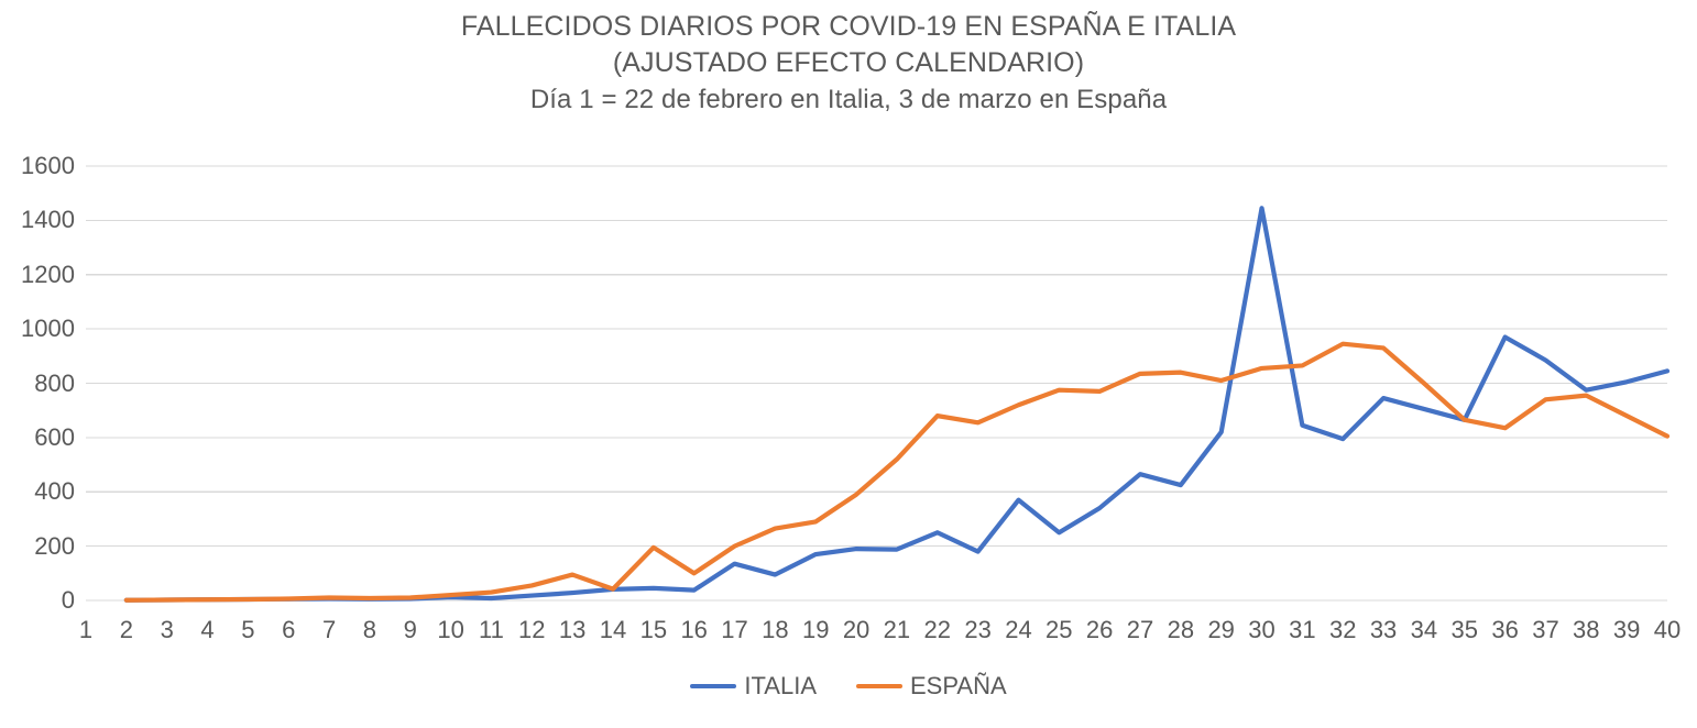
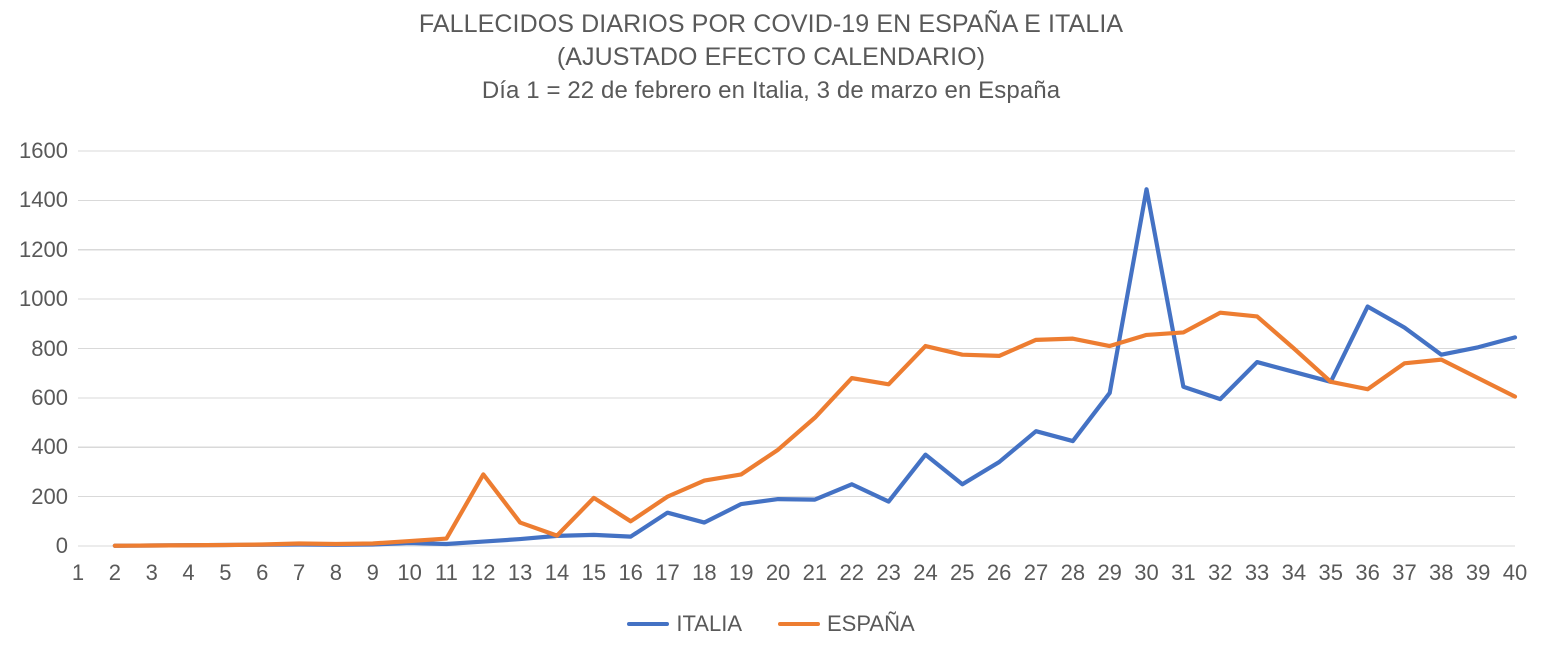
ESPAÑA/12: 60 -> 290
ESPAÑA/24: 720 -> 810
